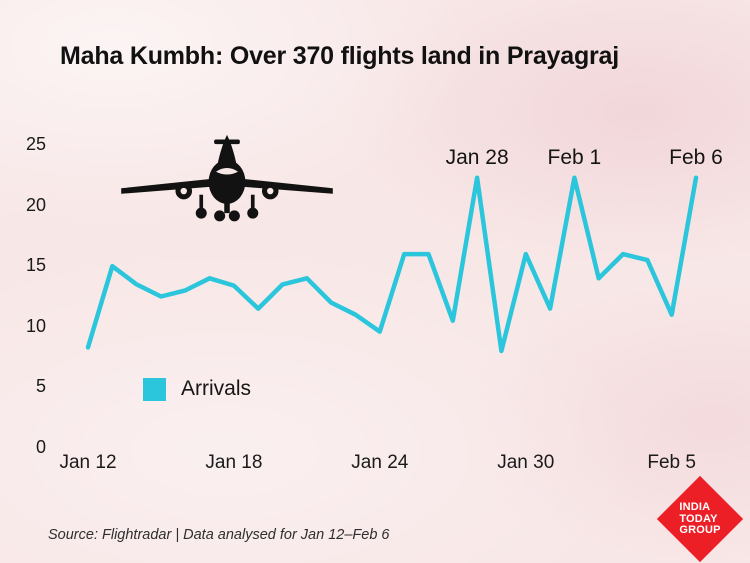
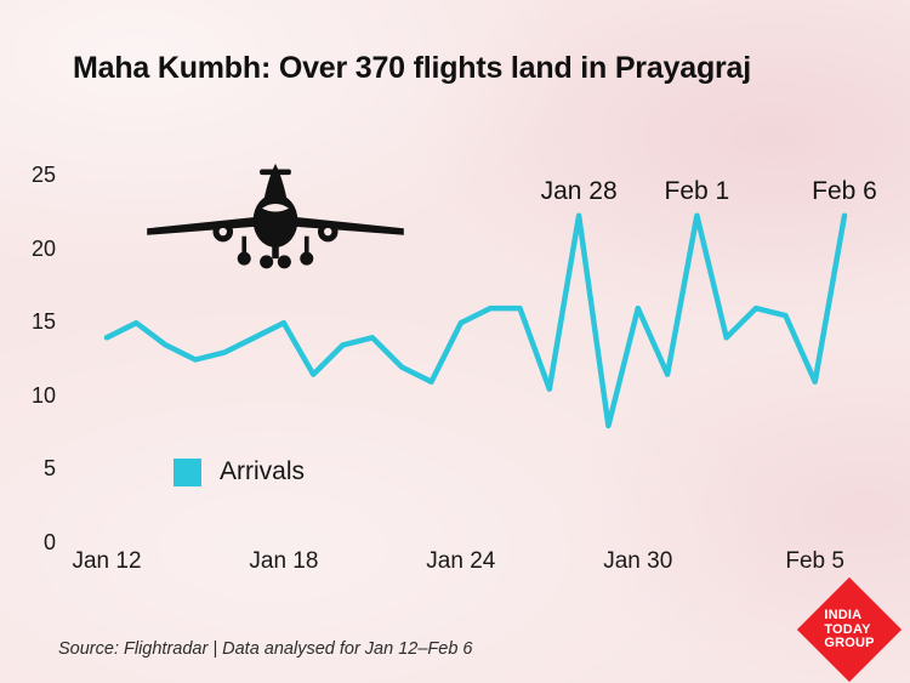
Jan 12: 8.3 -> 14.0
Jan 18: 13.4 -> 15.0
Jan 24: 9.6 -> 15.0
